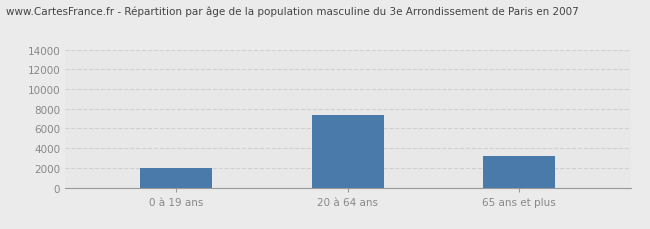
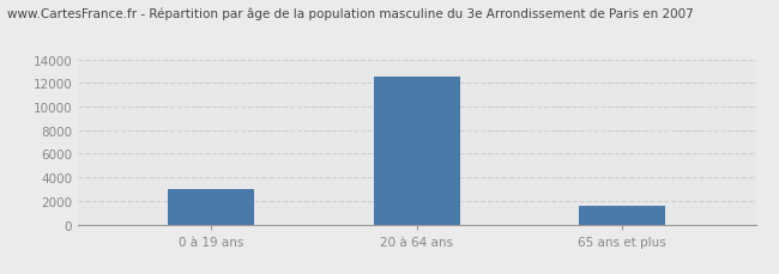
0 à 19 ans: 2000 -> 3000
20 à 64 ans: 7400 -> 12500
65 ans et plus: 3200 -> 1600
